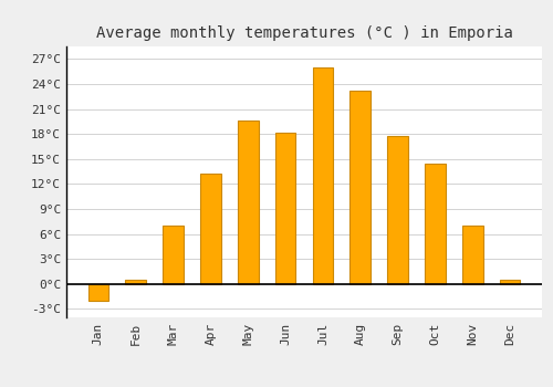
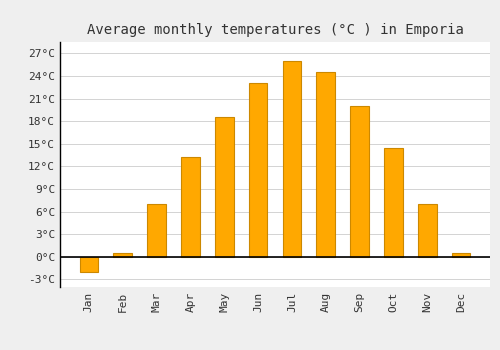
May: 19.6°C -> 18.5°C
Jun: 18.2°C -> 23.0°C
Aug: 23.2°C -> 24.5°C
Sep: 17.8°C -> 20.0°C
